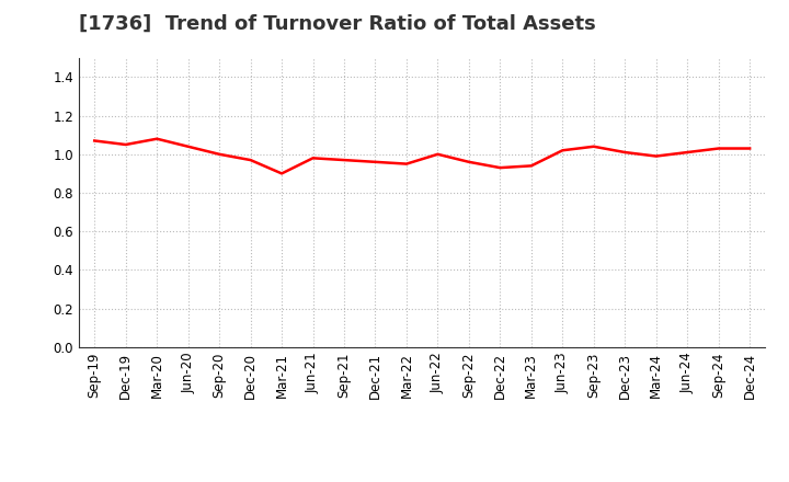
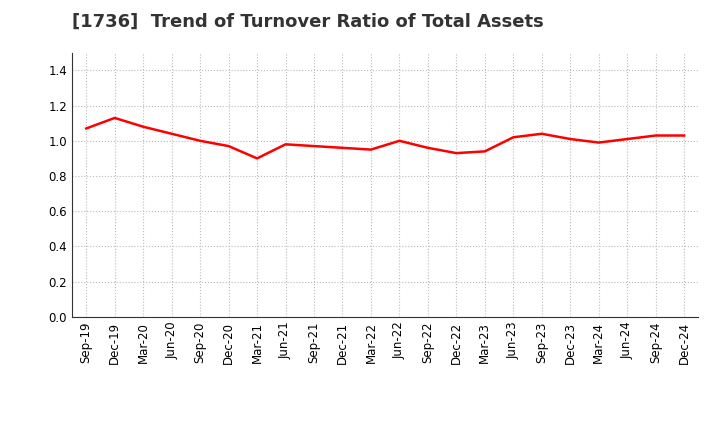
Dec-19: 1.05 -> 1.13
